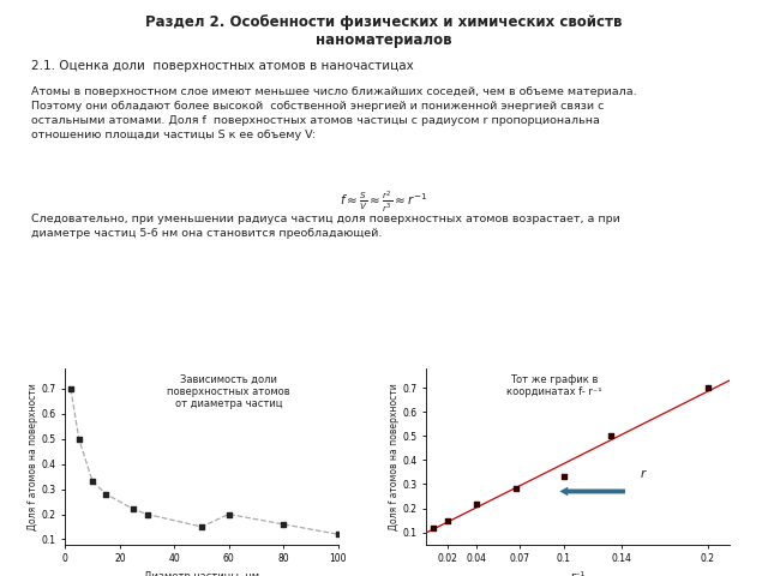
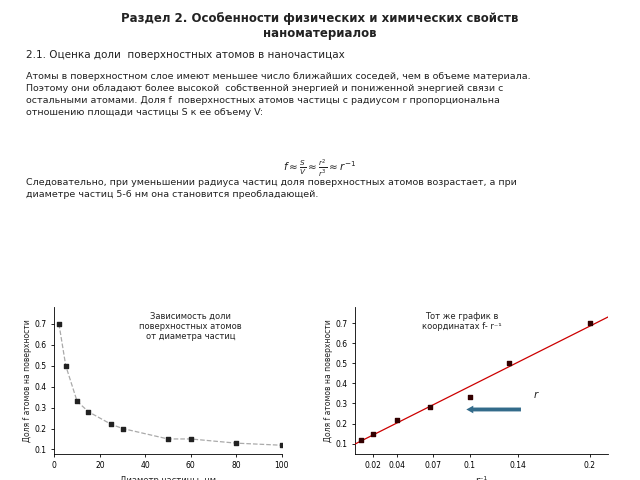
60: 0.20 -> 0.15
80: 0.16 -> 0.13
